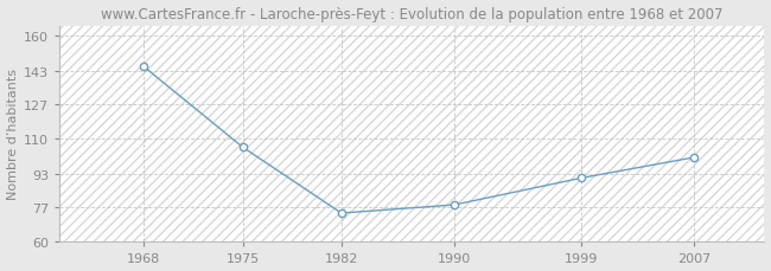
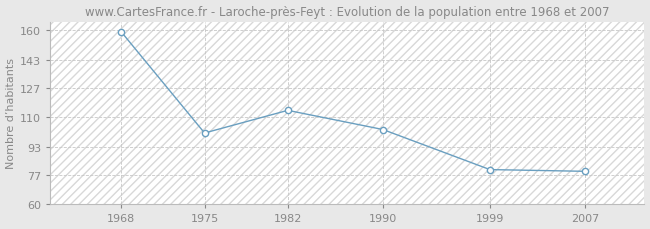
1968: 145 -> 159
1975: 106 -> 101
1982: 74 -> 114
1990: 78 -> 103
1999: 91 -> 80
2007: 101 -> 79
